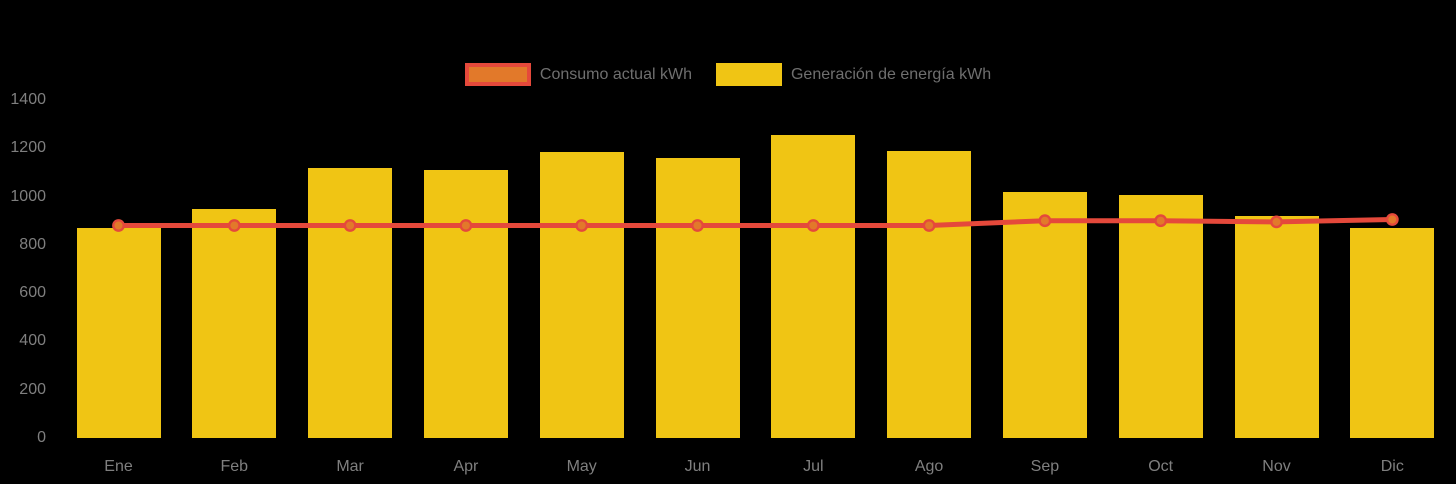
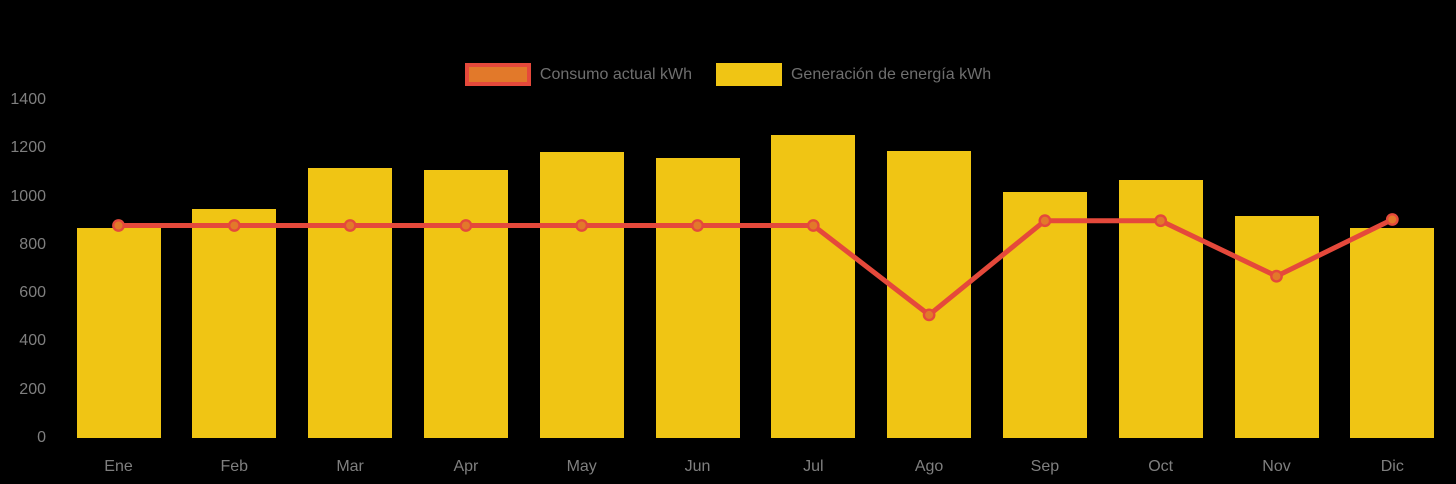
Consumo actual kWh/Ago: 880 -> 510
Generación de energía kWh/Oct: 1000 -> 1070
Consumo actual kWh/Nov: 900 -> 670
